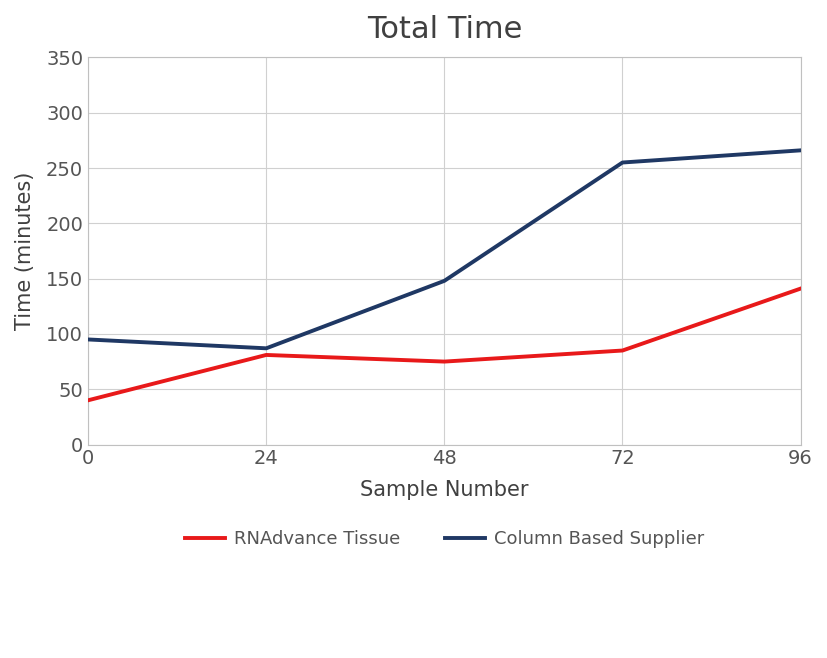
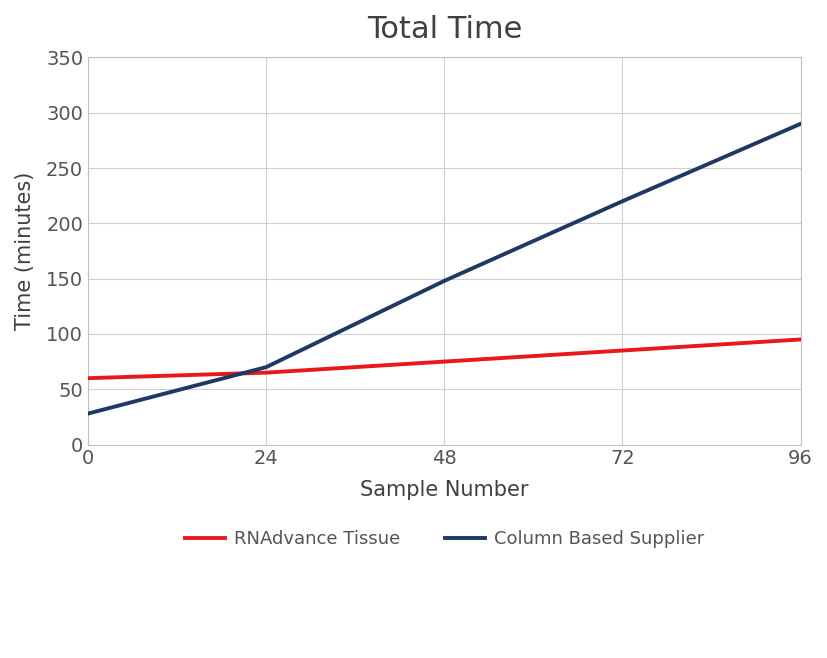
RNAdvance Tissue/0: 40 -> 60
Column Based Supplier/0: 95 -> 28
RNAdvance Tissue/24: 81 -> 65
Column Based Supplier/24: 87 -> 70
Column Based Supplier/72: 255 -> 220
RNAdvance Tissue/96: 141 -> 95
Column Based Supplier/96: 266 -> 290
